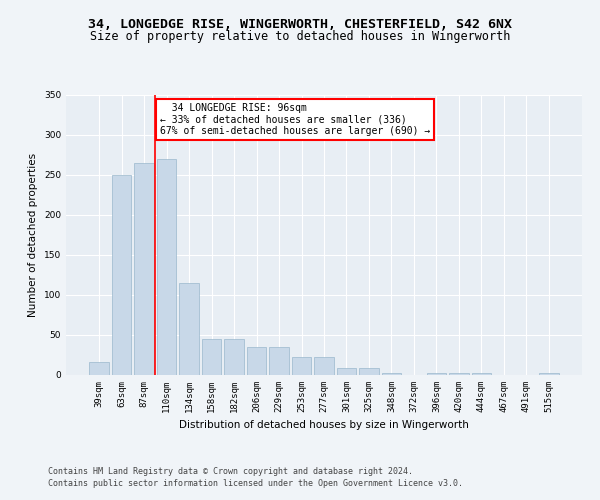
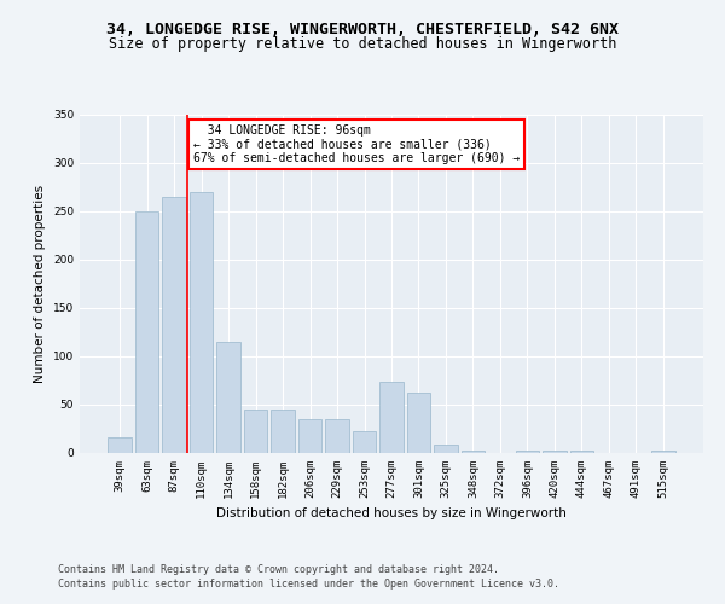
277sqm: 22 -> 74
301sqm: 9 -> 62
